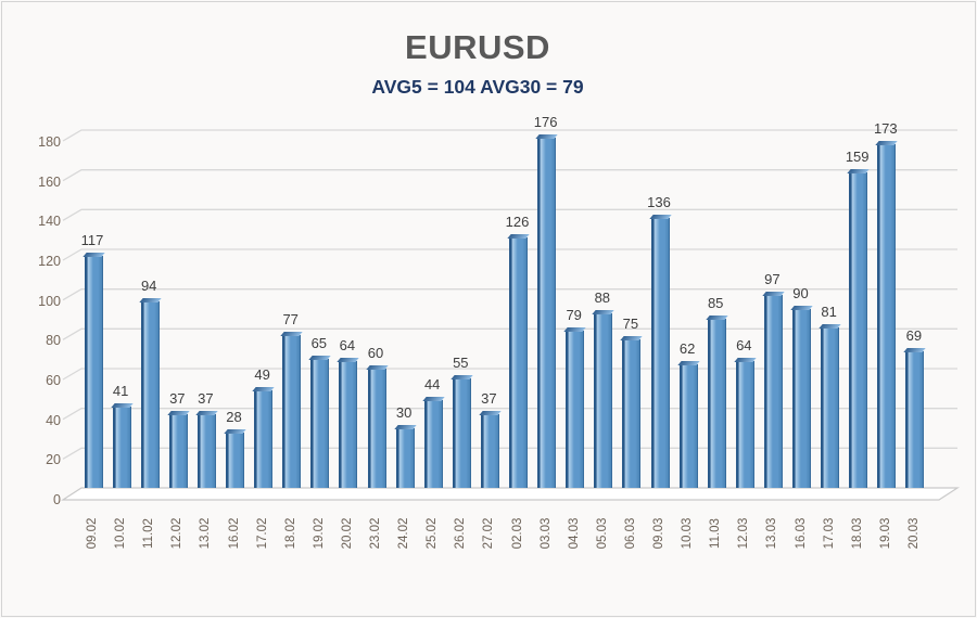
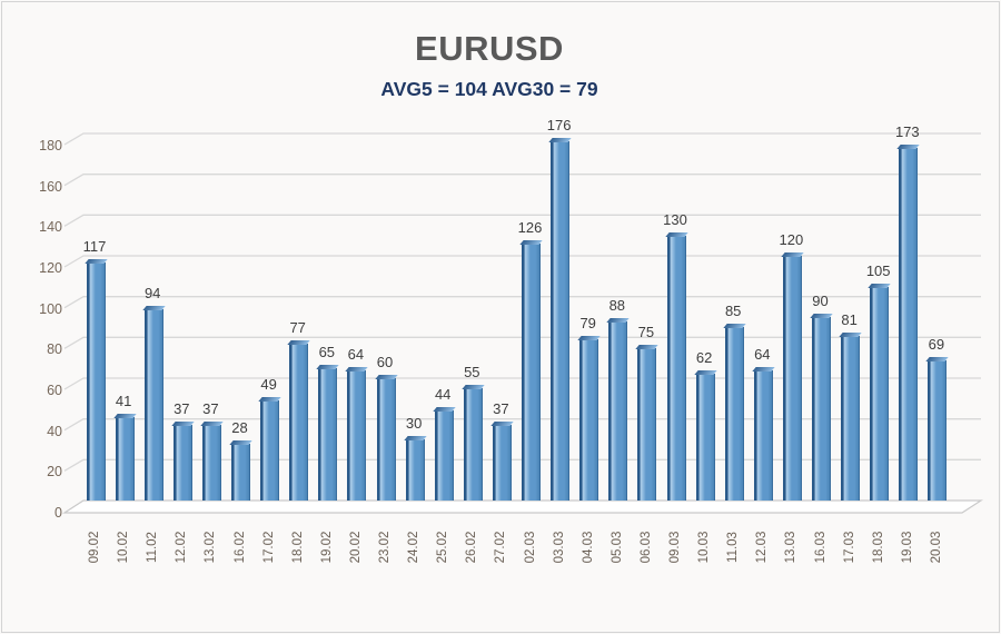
09.03: 136 -> 130
13.03: 97 -> 120
18.03: 159 -> 105
